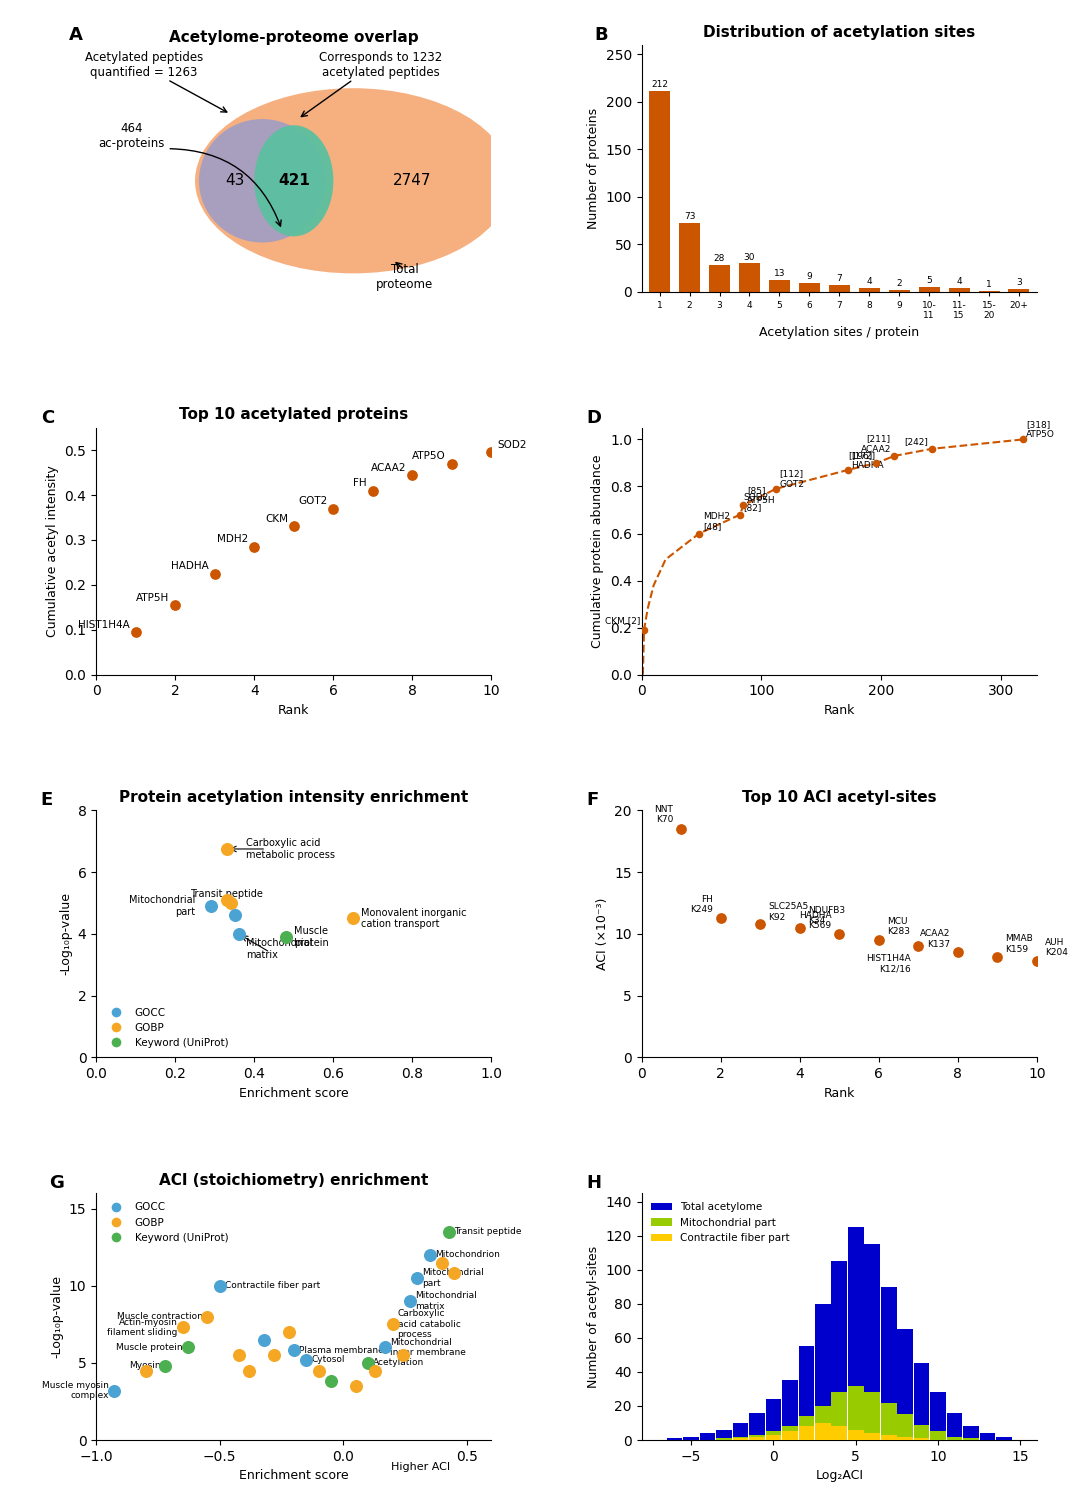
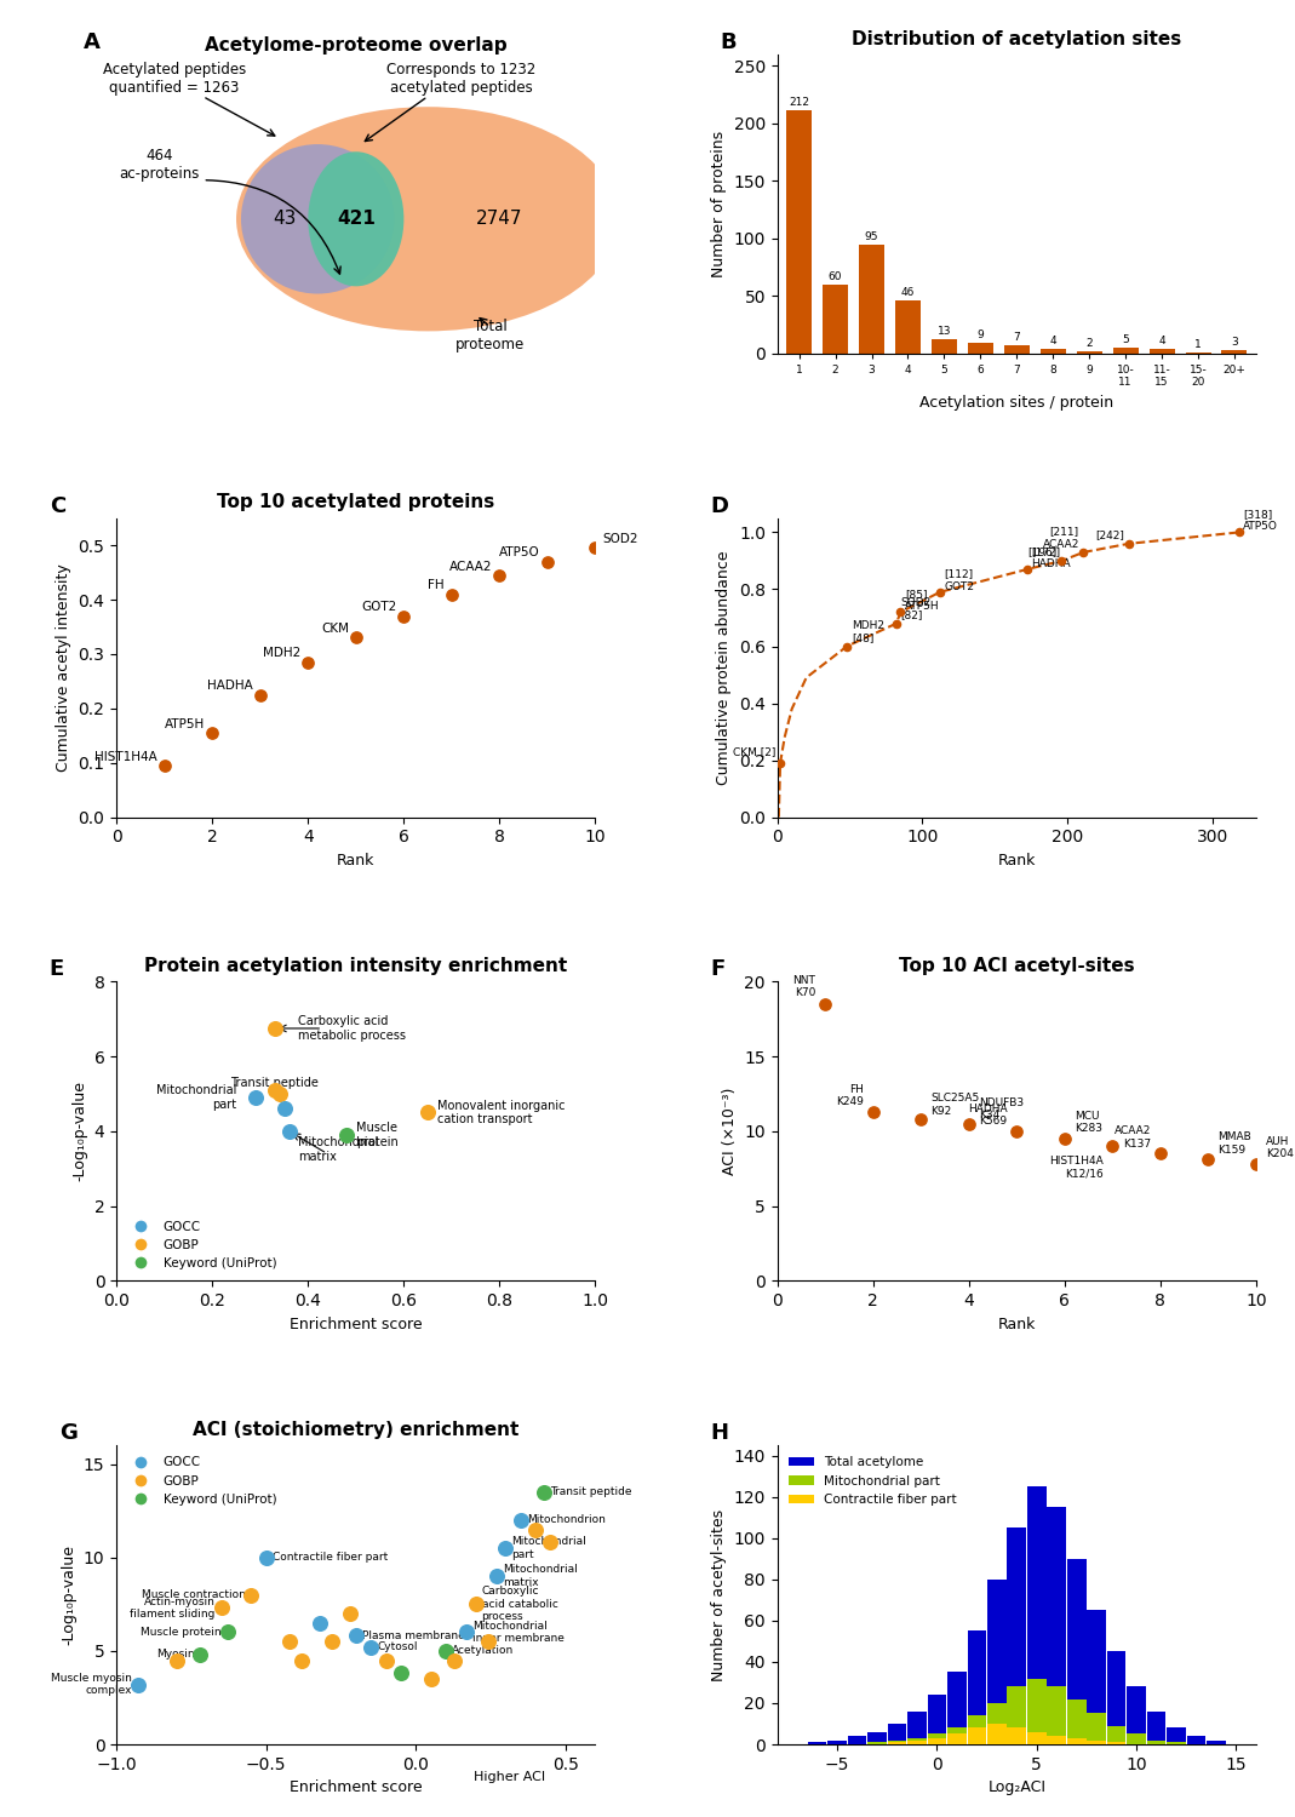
Distribution of acetylation sites/2: 73 -> 60
Distribution of acetylation sites/3: 28 -> 95
Distribution of acetylation sites/4: 30 -> 46
